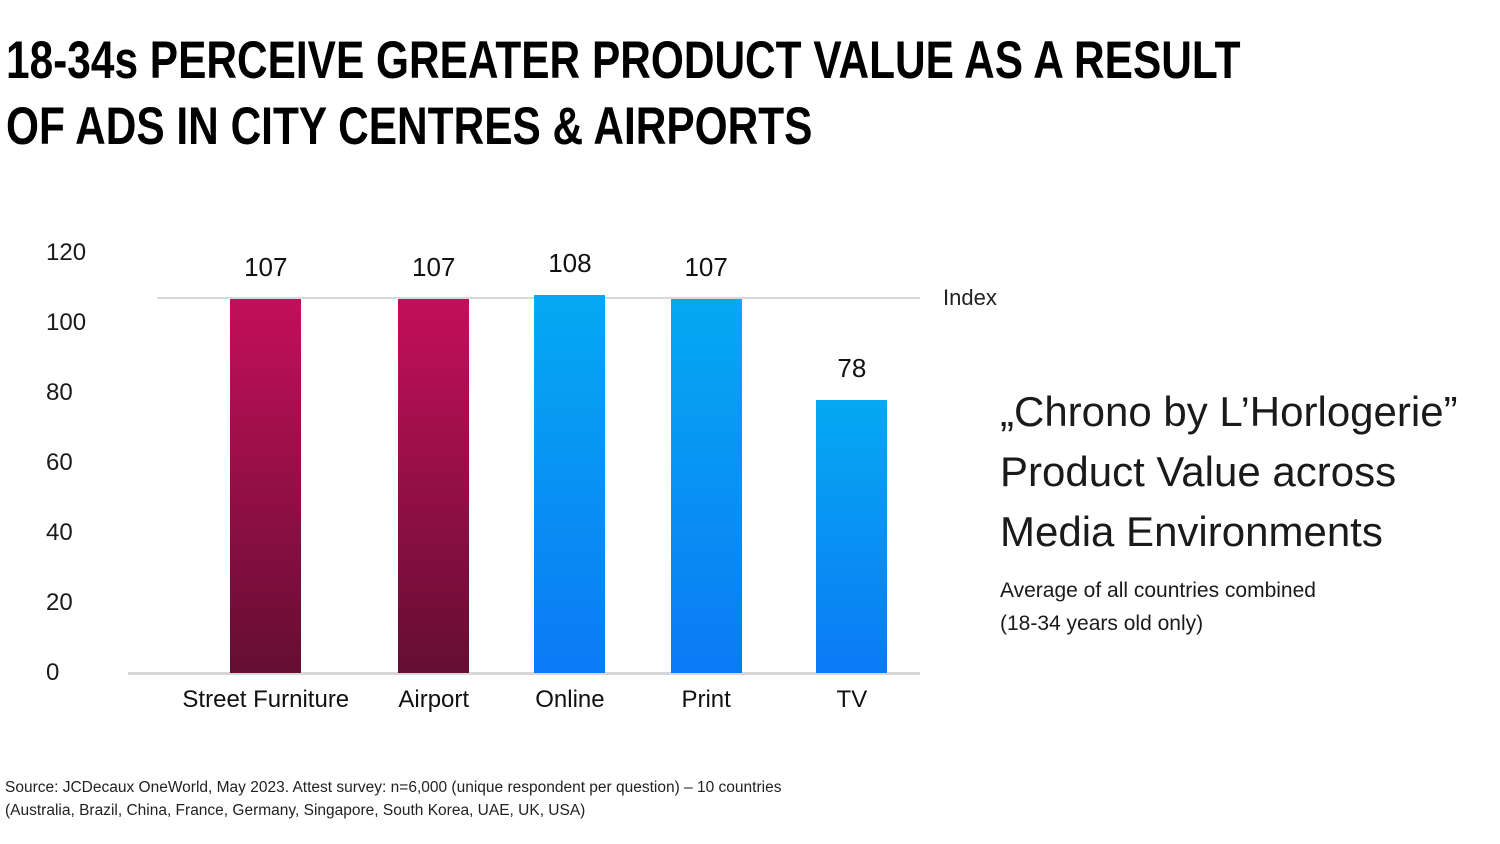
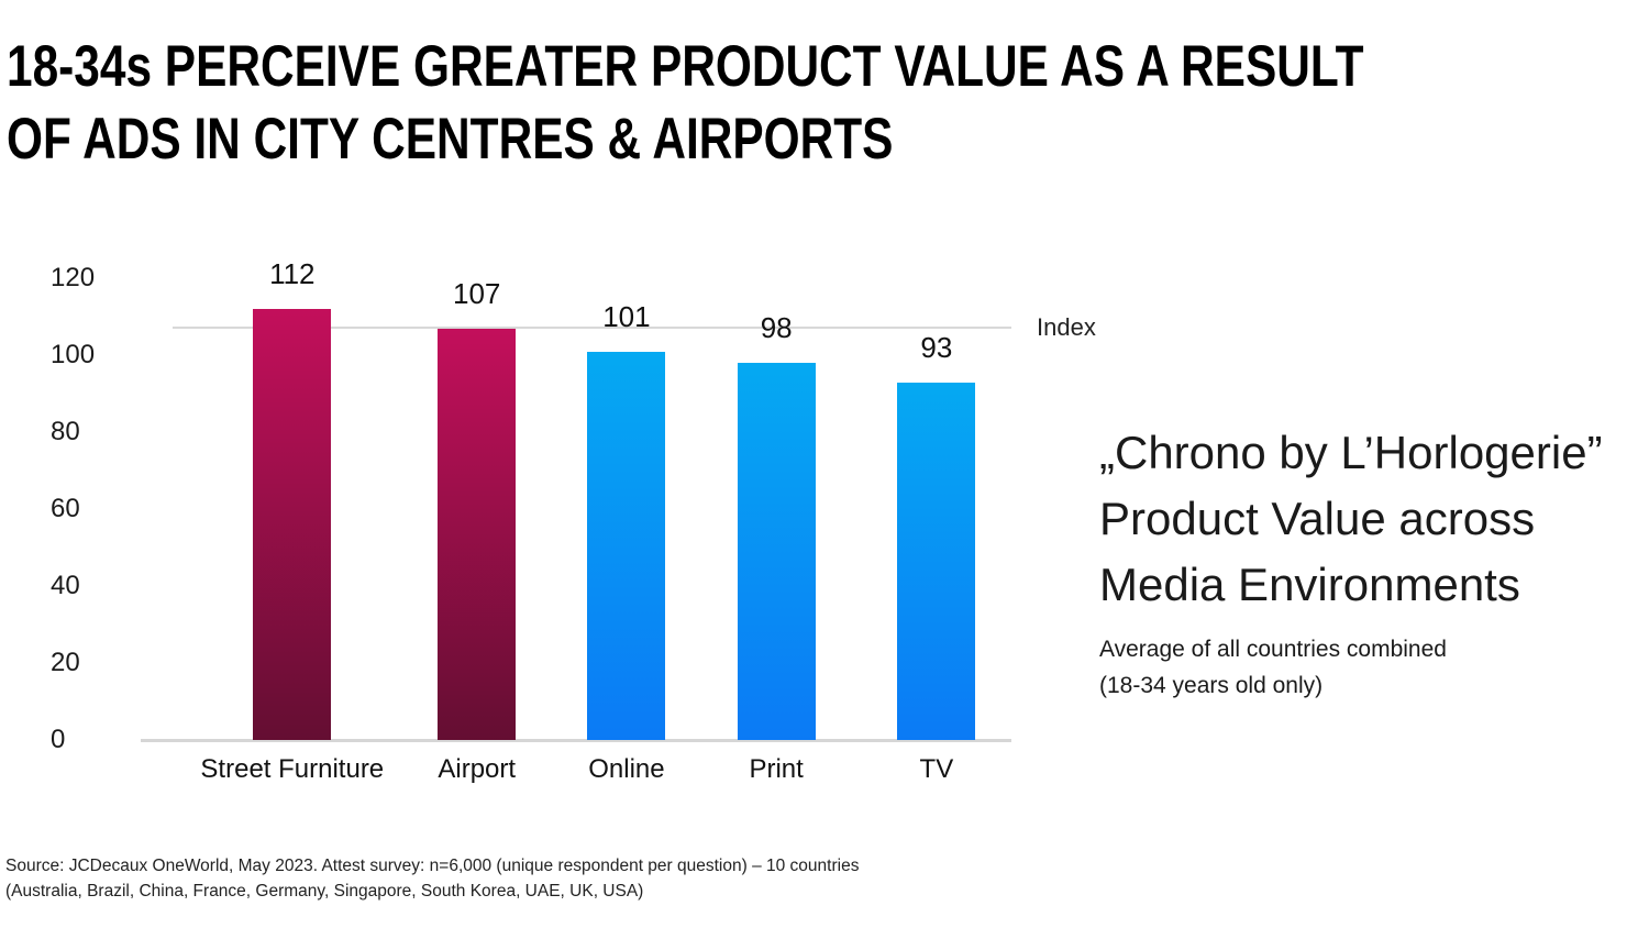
Street Furniture: 107 -> 112
Online: 108 -> 101
Print: 107 -> 98
TV: 78 -> 93
